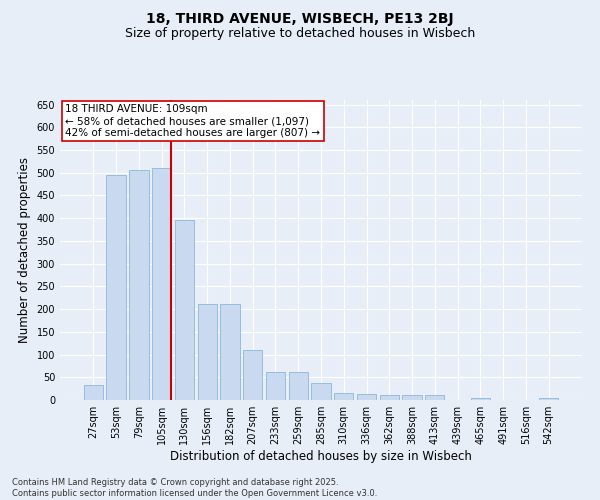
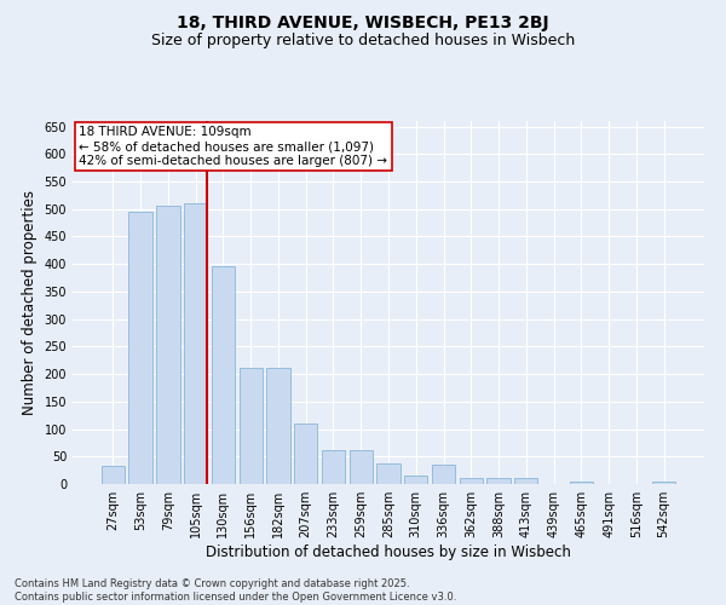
336sqm: 13 -> 35
